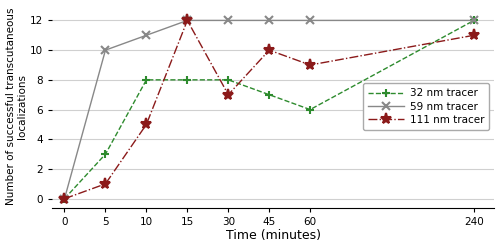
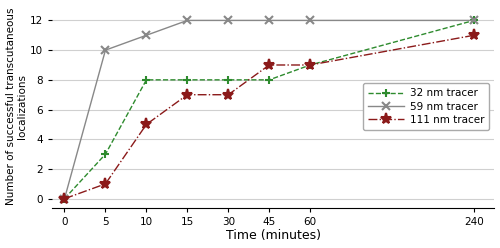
111 nm tracer/15: 12 -> 7
32 nm tracer/45: 7 -> 8
111 nm tracer/45: 10 -> 9
32 nm tracer/60: 6 -> 9
